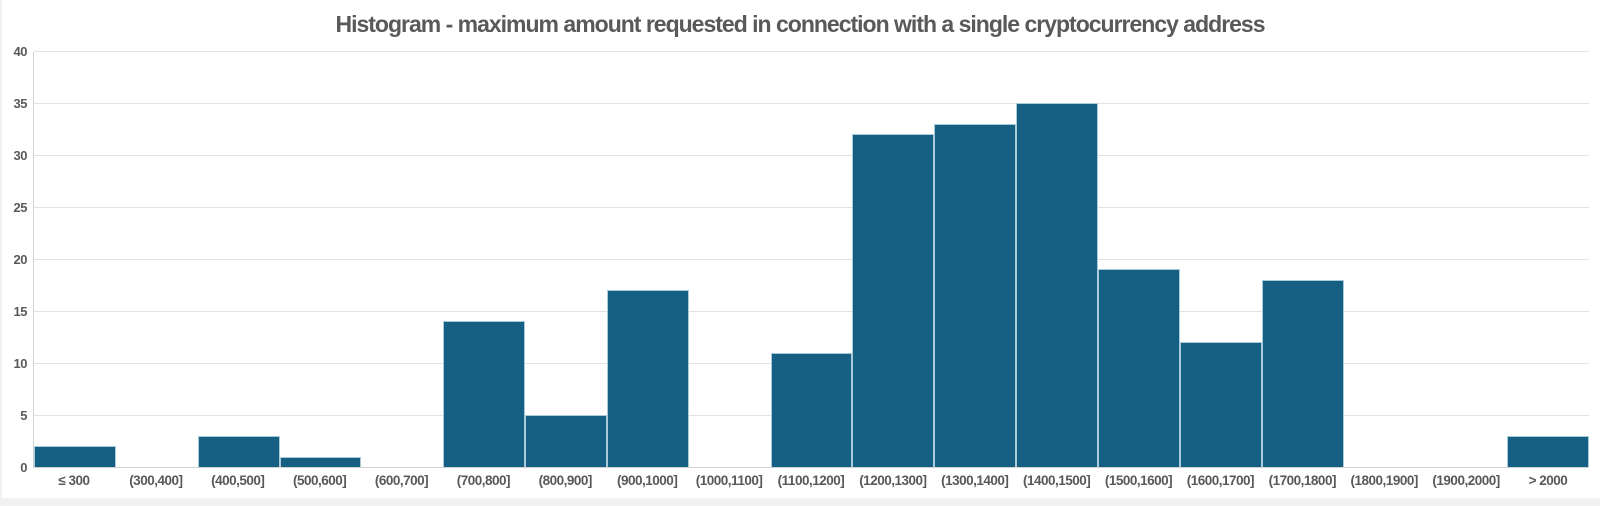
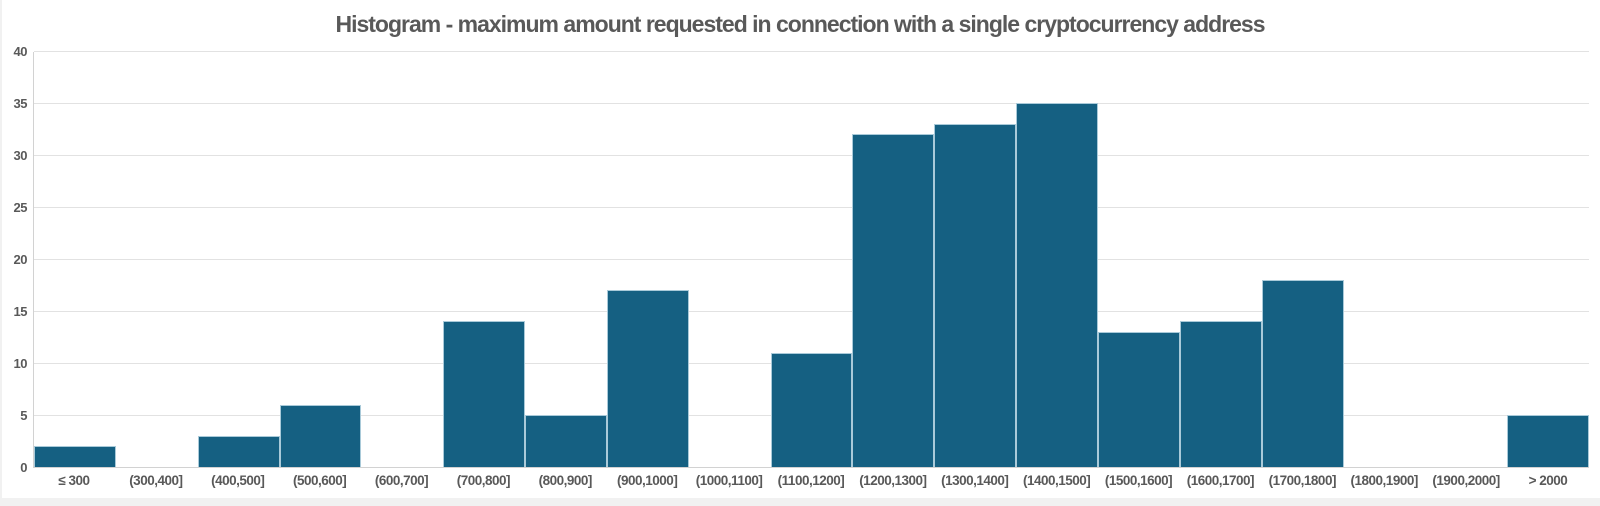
(500,600]: 1 -> 6
(1500,1600]: 19 -> 13
(1600,1700]: 12 -> 14
> 2000: 3 -> 5
